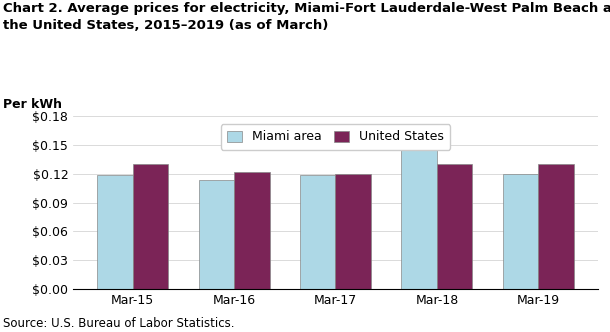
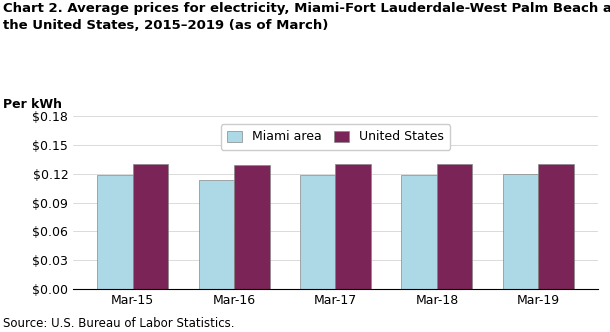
United States/Mar-16: $0.122 -> $0.129
United States/Mar-17: $0.120 -> $0.130
Miami area/Mar-18: $0.146 -> $0.119
